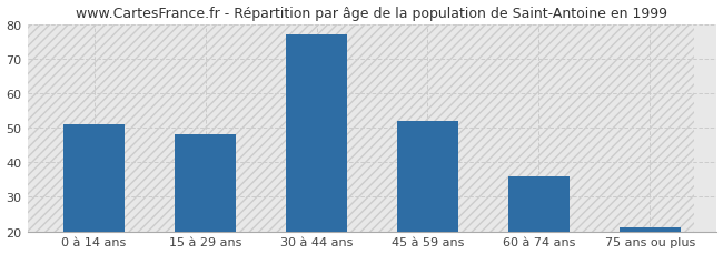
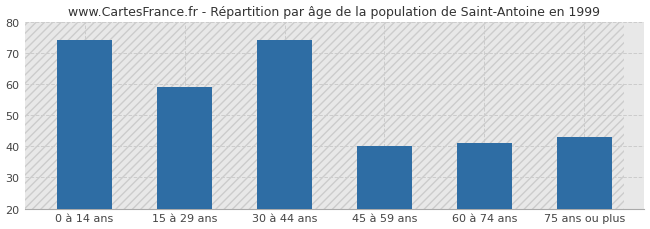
0 à 14 ans: 51 -> 74
15 à 29 ans: 48 -> 59
30 à 44 ans: 77 -> 74
45 à 59 ans: 52 -> 40
60 à 74 ans: 36 -> 41
75 ans ou plus: 21 -> 43
